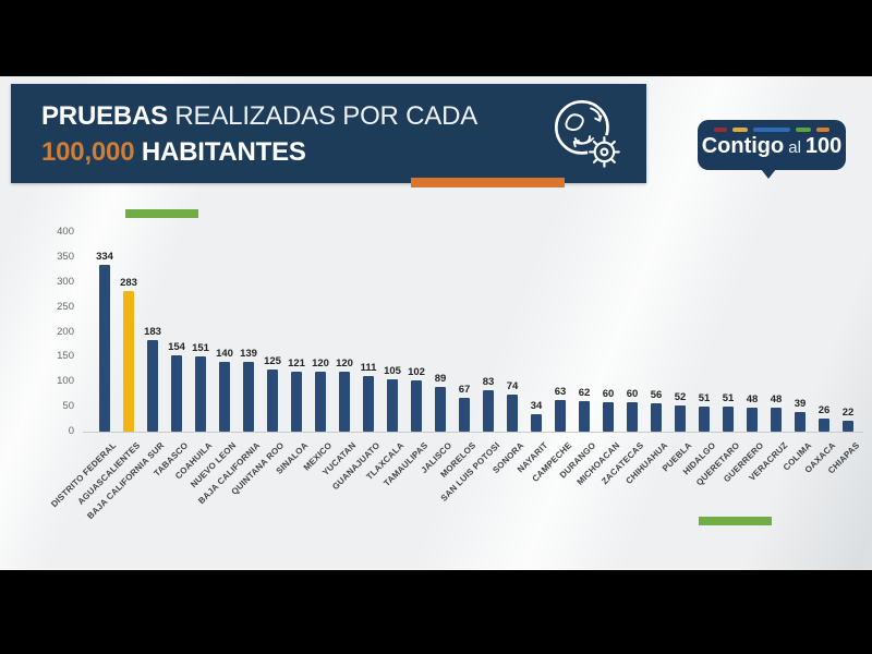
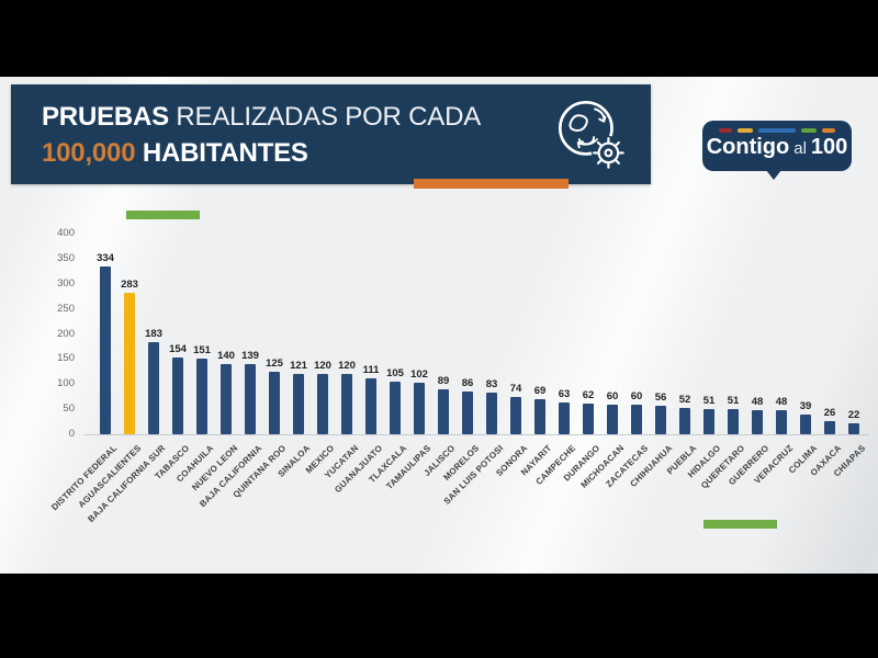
MORELOS: 67 -> 86
NAYARIT: 34 -> 69
